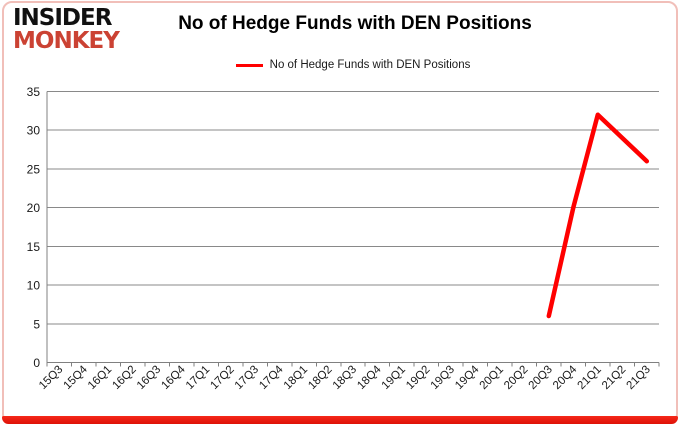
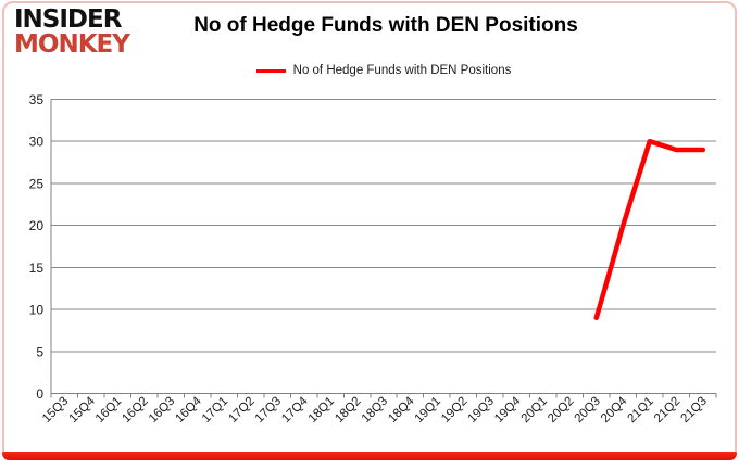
20Q3: 6 -> 9
21Q1: 32 -> 30
21Q3: 26 -> 29
